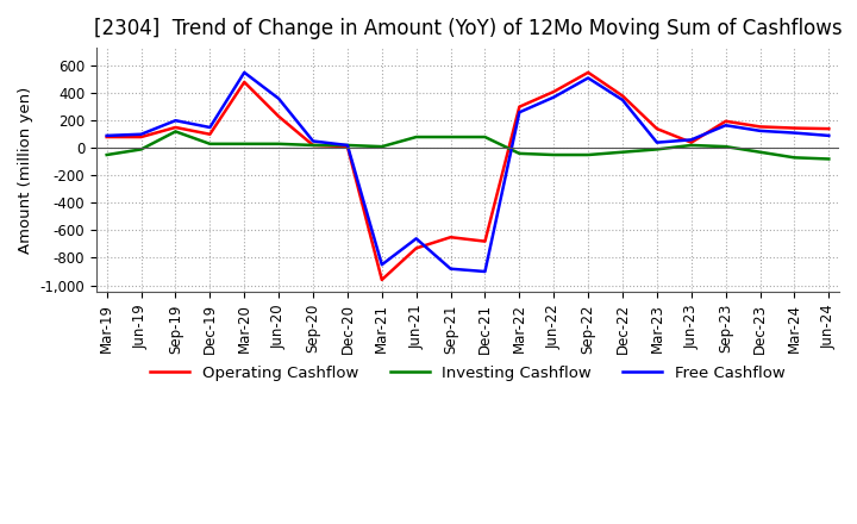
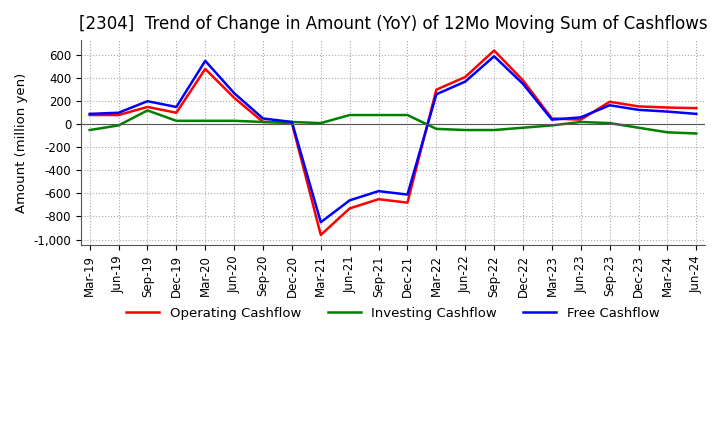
Free Cashflow/Jun-20: 360 -> 270
Free Cashflow/Sep-21: -880 -> -580
Free Cashflow/Dec-21: -900 -> -610
Operating Cashflow/Sep-22: 550 -> 640
Free Cashflow/Sep-22: 510 -> 590
Operating Cashflow/Mar-23: 140 -> 50
